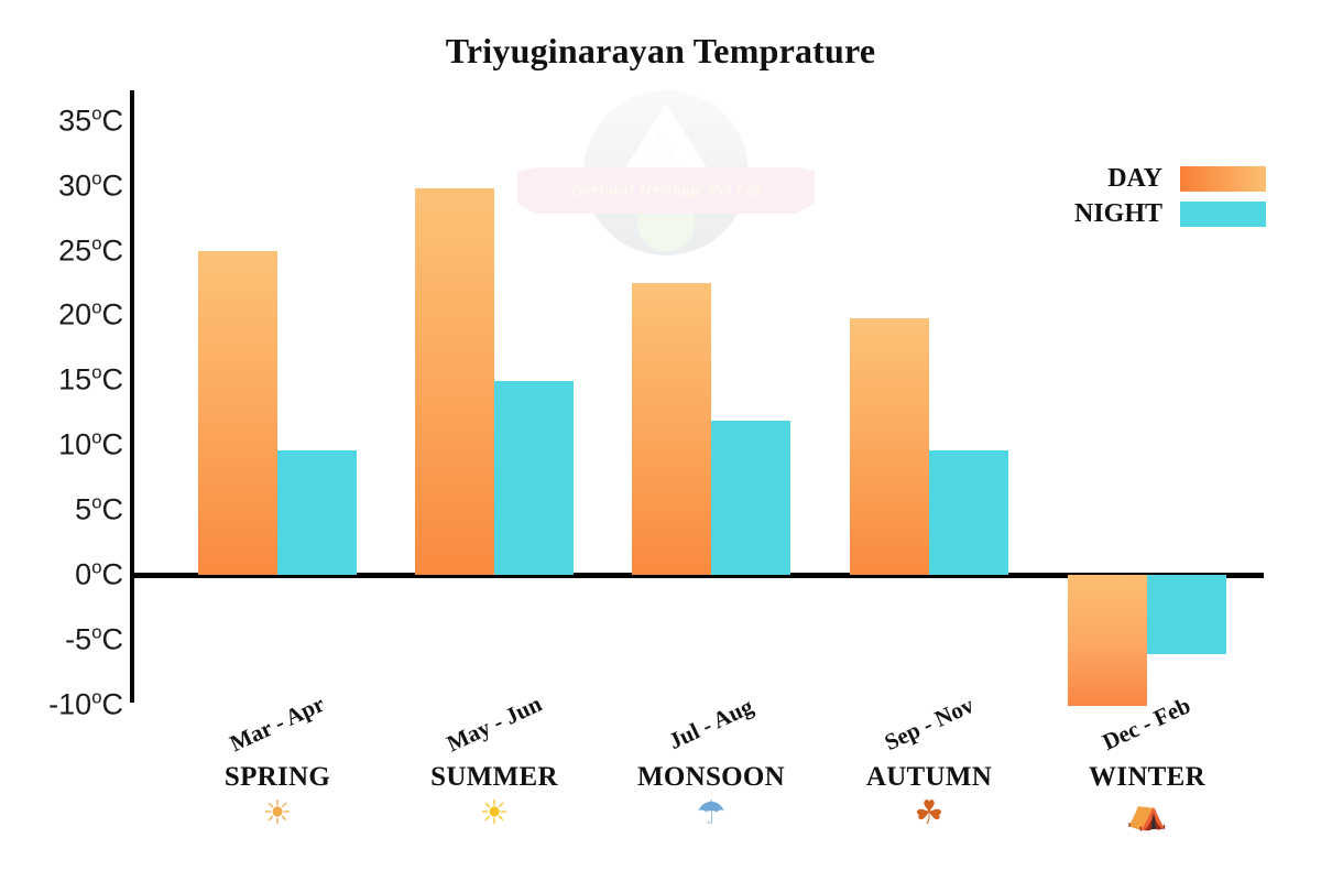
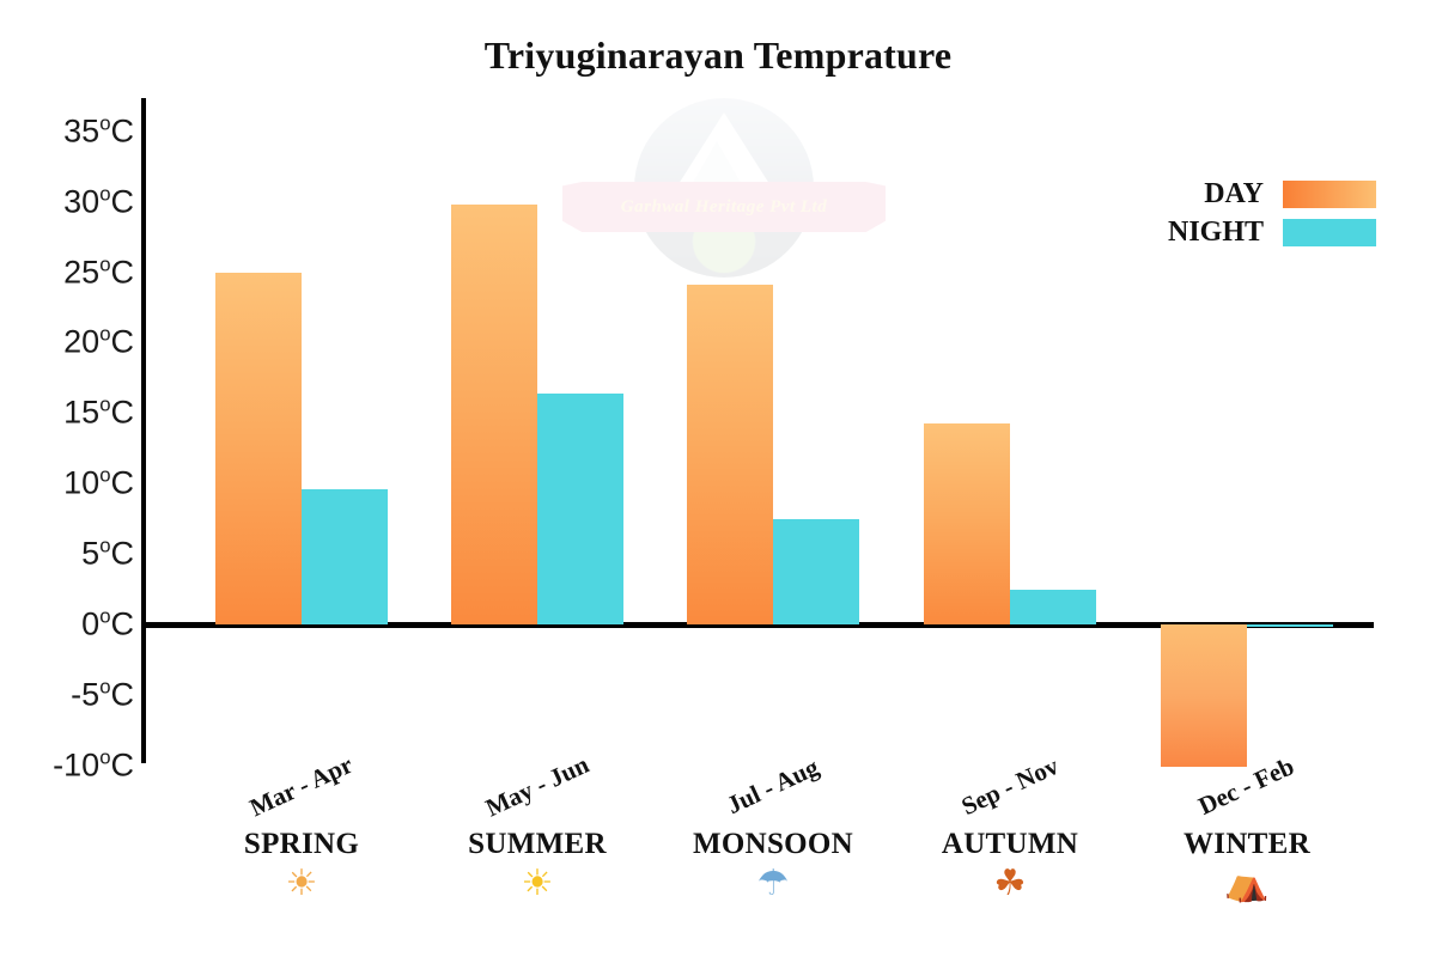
NIGHT/SUMMER: 14.9 -> 16.4
DAY/MONSOON: 22.5 -> 24.1
NIGHT/MONSOON: 11.9 -> 7.5
DAY/AUTUMN: 19.8 -> 14.3
NIGHT/AUTUMN: 9.6 -> 2.5
NIGHT/WINTER: -6.1 -> -0.2
